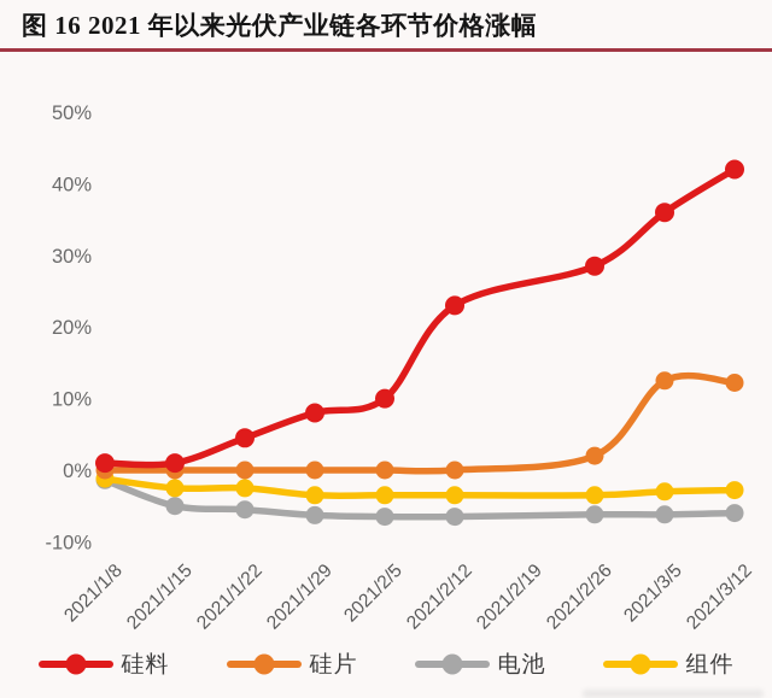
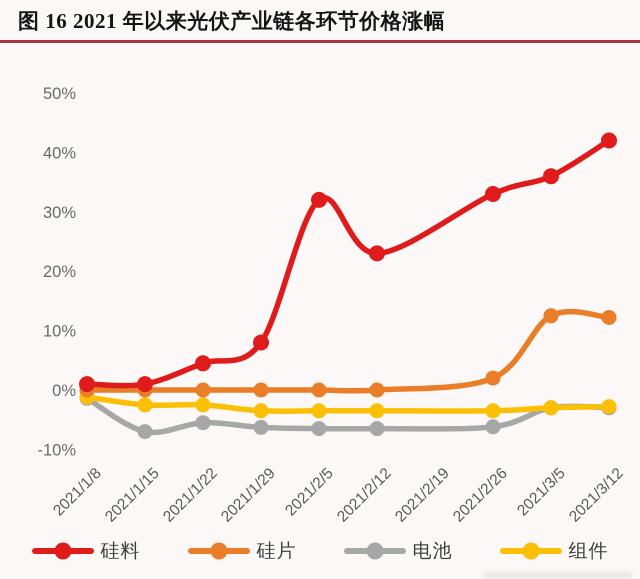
电池/2021/1/15: -5% -> -7%
硅料/2021/2/5: 10% -> 32%
硅料/2021/2/26: 28% -> 33%
电池/2021/3/5: -6% -> -3%
电池/2021/3/12: -6% -> -3%
